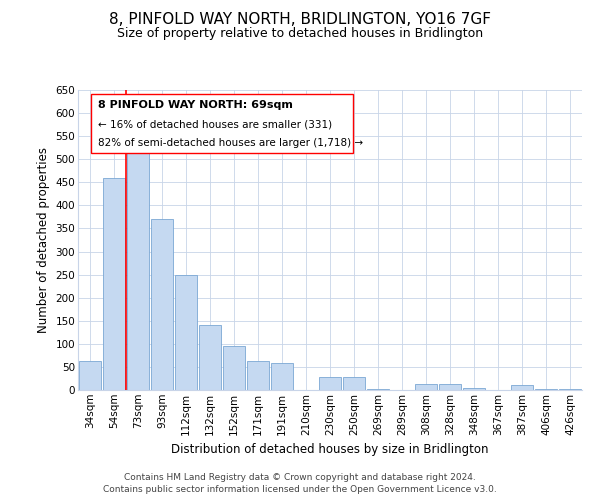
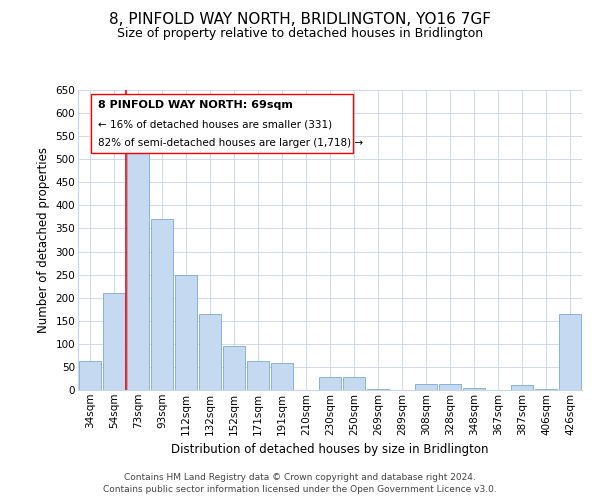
54sqm: 460 -> 210
132sqm: 140 -> 165
426sqm: 3 -> 165
